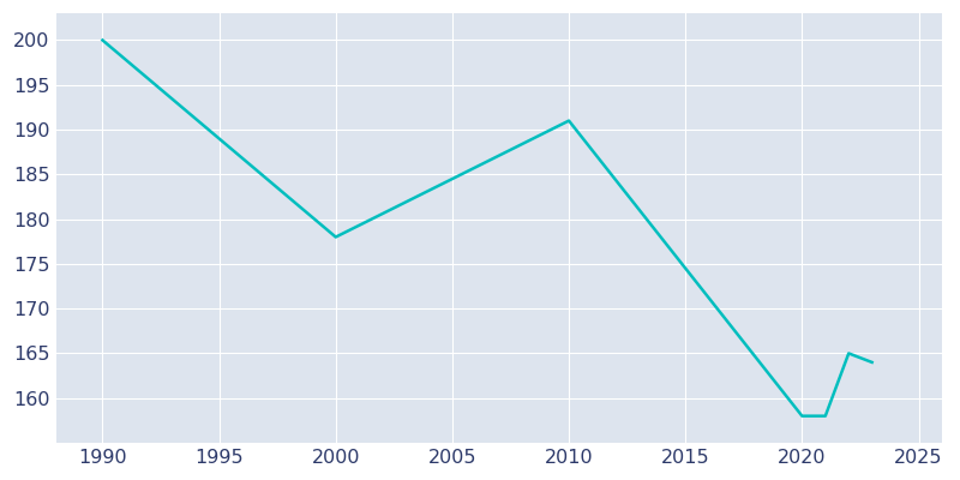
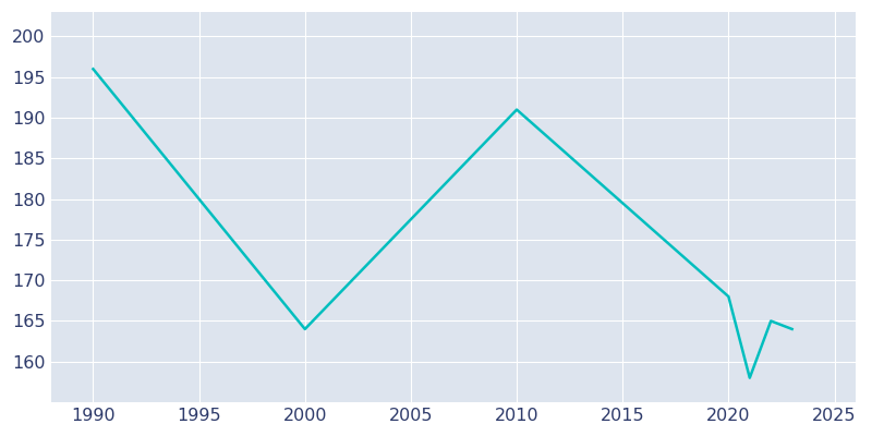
1990: 200 -> 196
2000: 178 -> 164
2020: 158 -> 168
